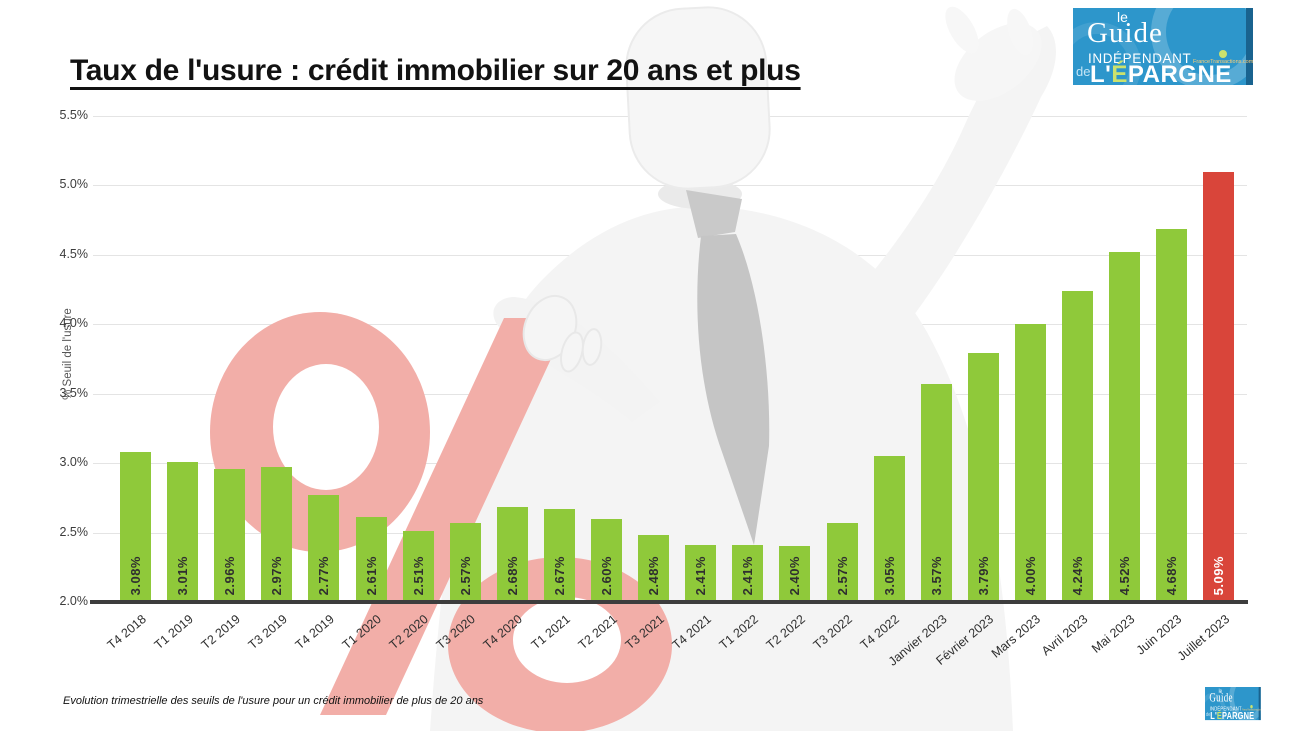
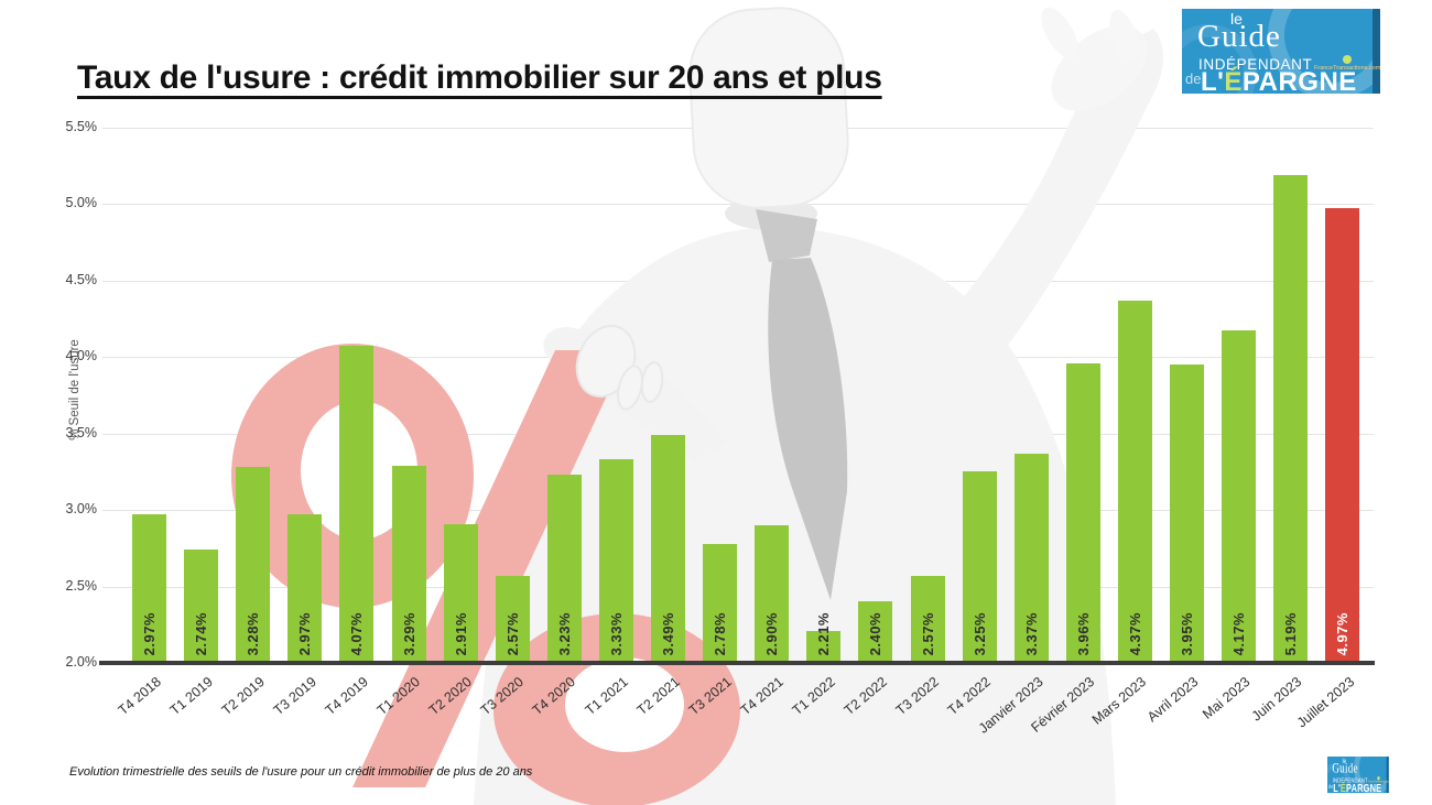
T4 2018: 3.08% -> 2.97%
T1 2019: 3.01% -> 2.74%
T2 2019: 2.96% -> 3.28%
T4 2019: 2.77% -> 4.07%
T1 2020: 2.61% -> 3.29%
T2 2020: 2.51% -> 2.91%
T4 2020: 2.68% -> 3.23%
T1 2021: 2.67% -> 3.33%
T2 2021: 2.60% -> 3.49%
T3 2021: 2.48% -> 2.78%
T4 2021: 2.41% -> 2.90%
T1 2022: 2.41% -> 2.21%
T4 2022: 3.05% -> 3.25%
Janvier 2023: 3.57% -> 3.37%
Février 2023: 3.79% -> 3.96%
Mars 2023: 4.00% -> 4.37%
Avril 2023: 4.24% -> 3.95%
Mai 2023: 4.52% -> 4.17%
Juin 2023: 4.68% -> 5.19%
Juillet 2023: 5.09% -> 4.97%
